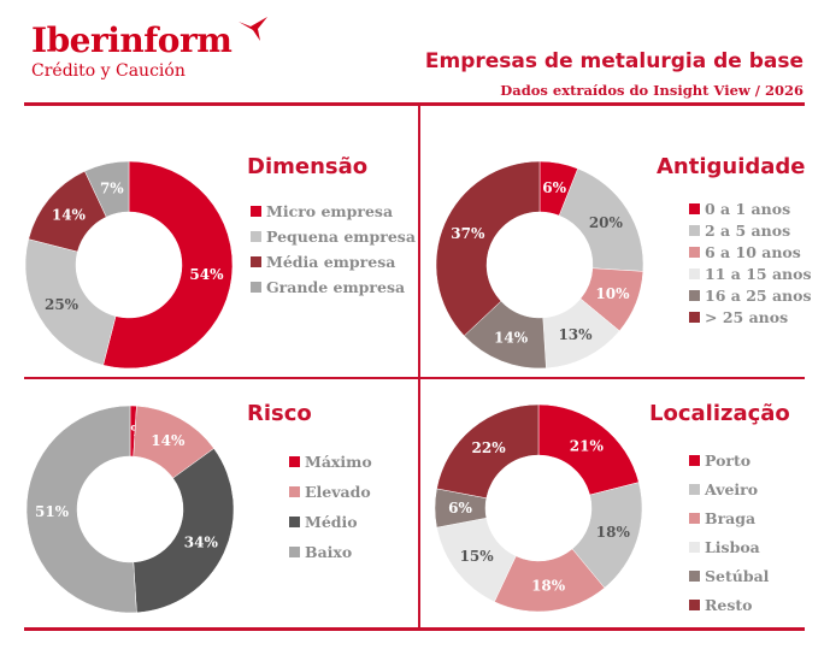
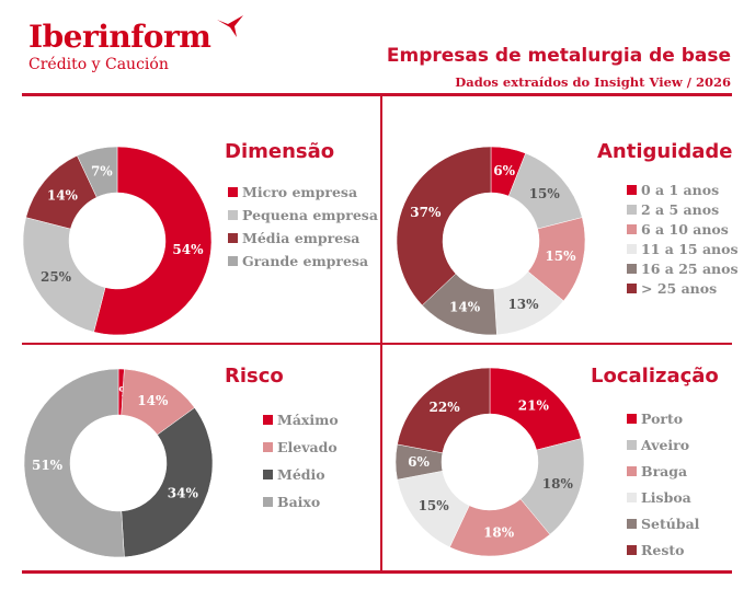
Antiguidade/2 a 5 anos: 20% -> 15%
Antiguidade/6 a 10 anos: 10% -> 15%
